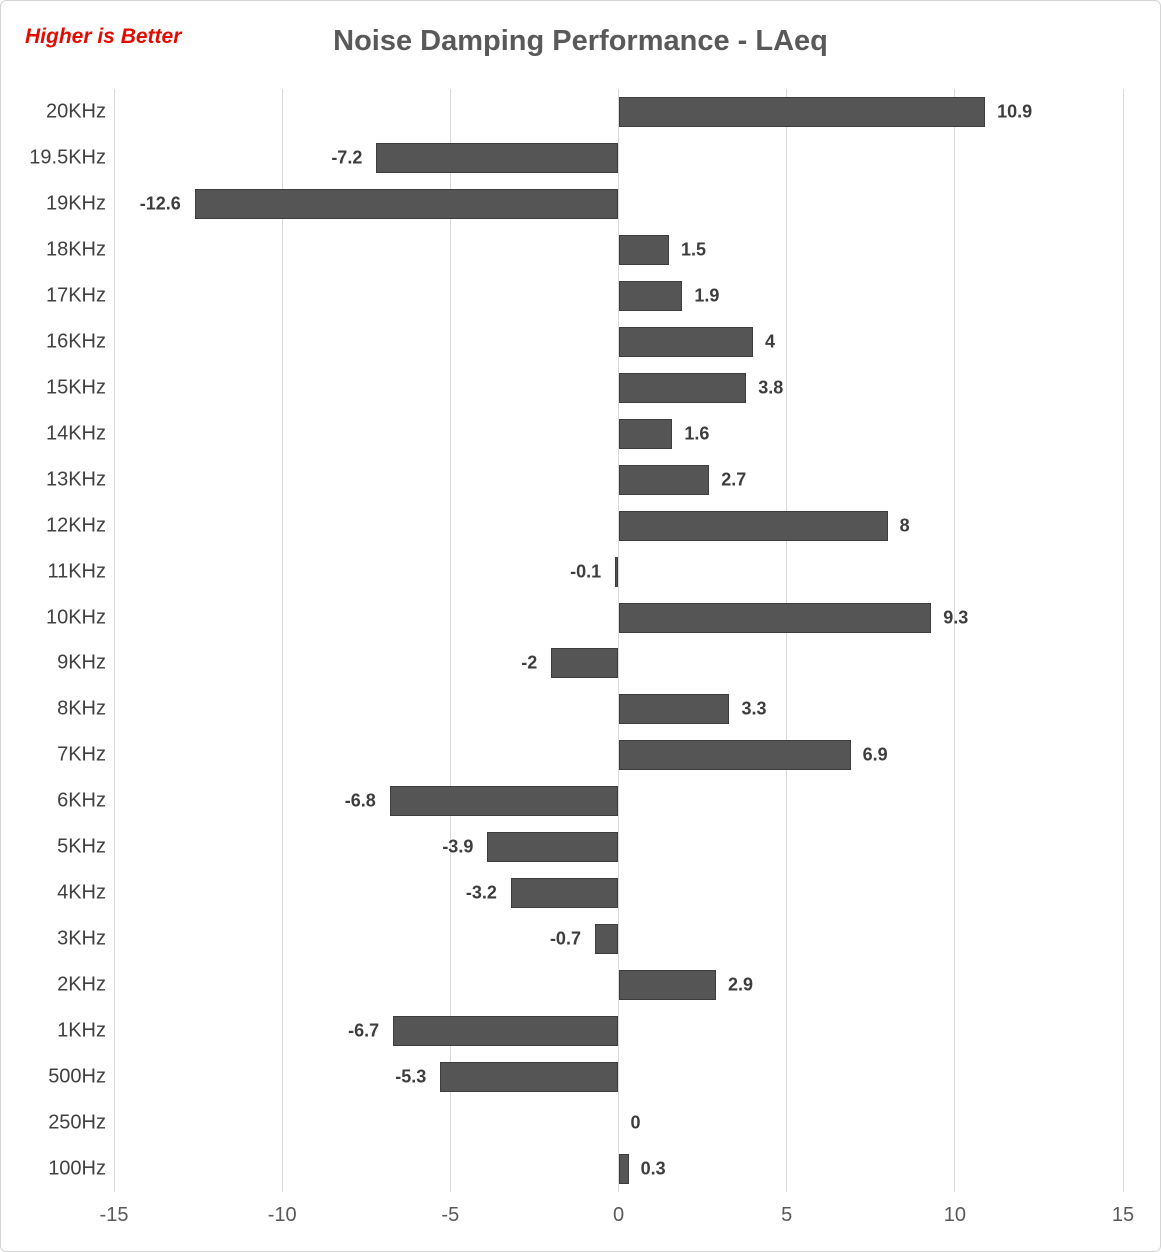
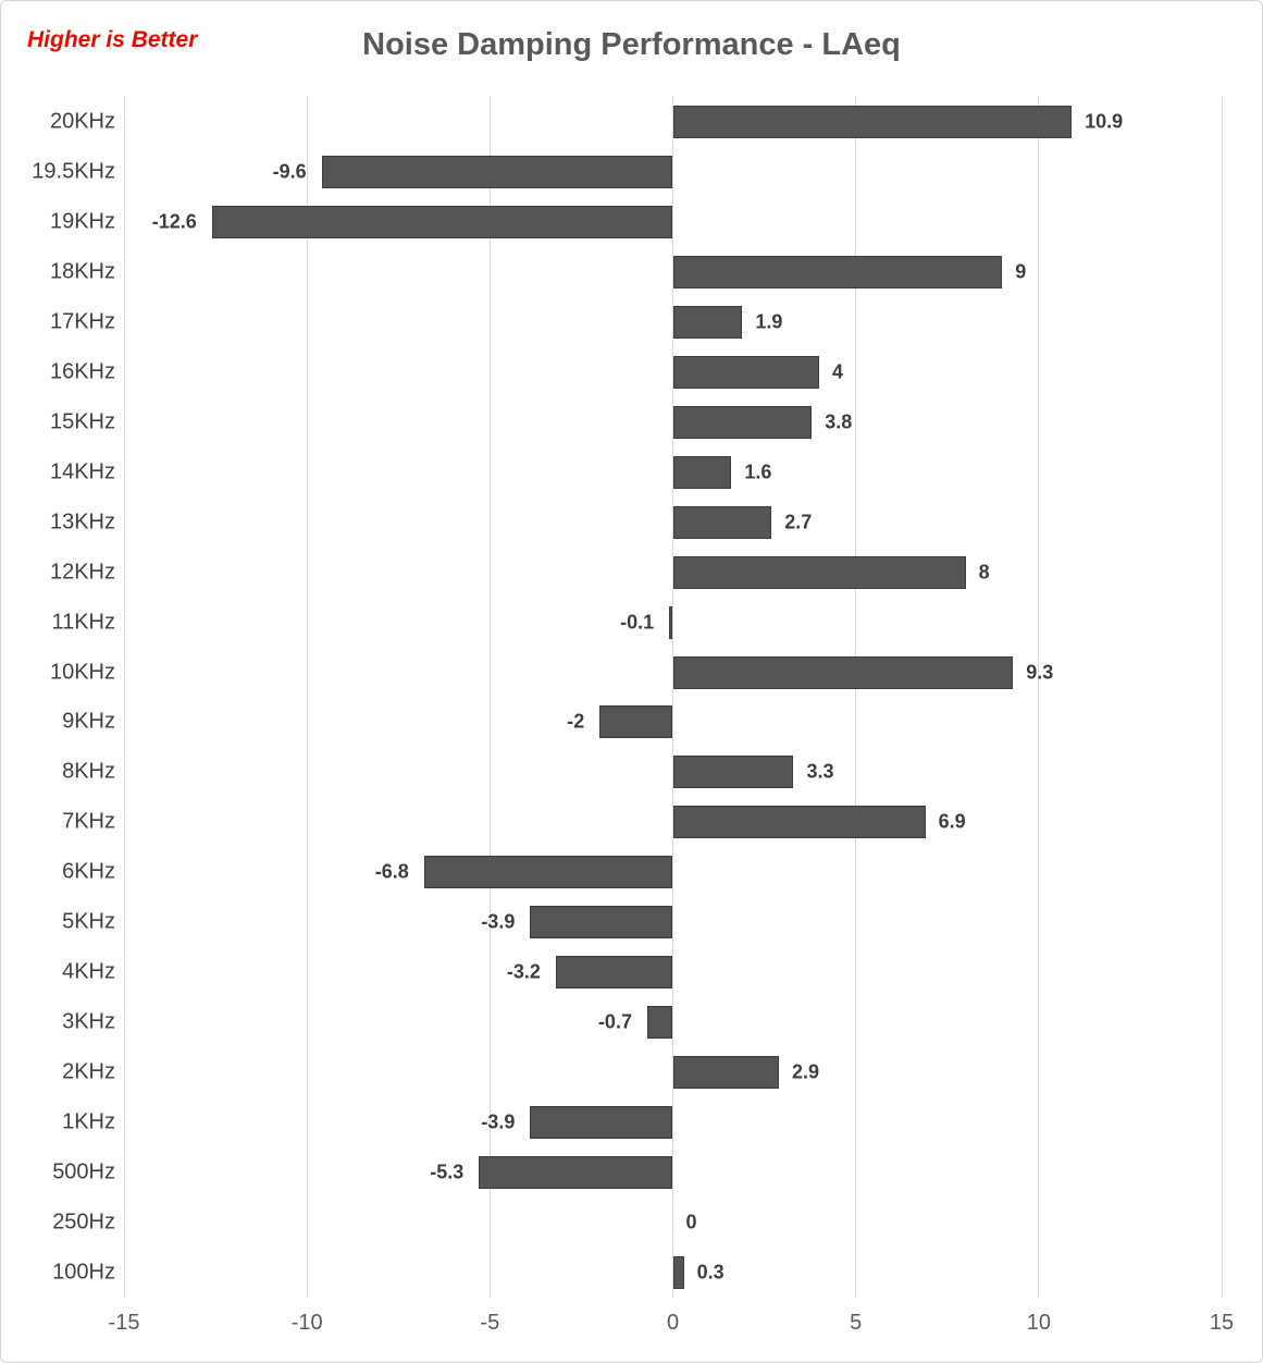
19.5KHz: -7.2 -> -9.6
18KHz: 1.5 -> 9
1KHz: -6.7 -> -3.9
